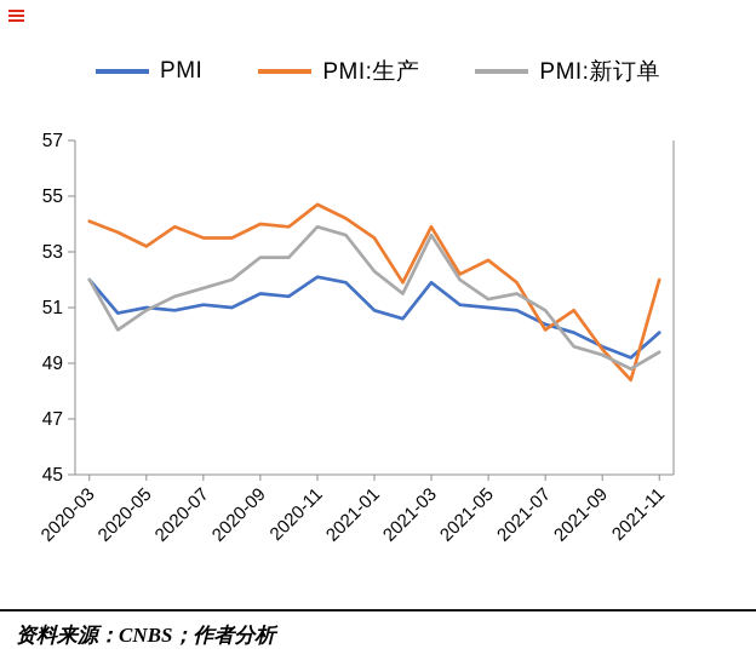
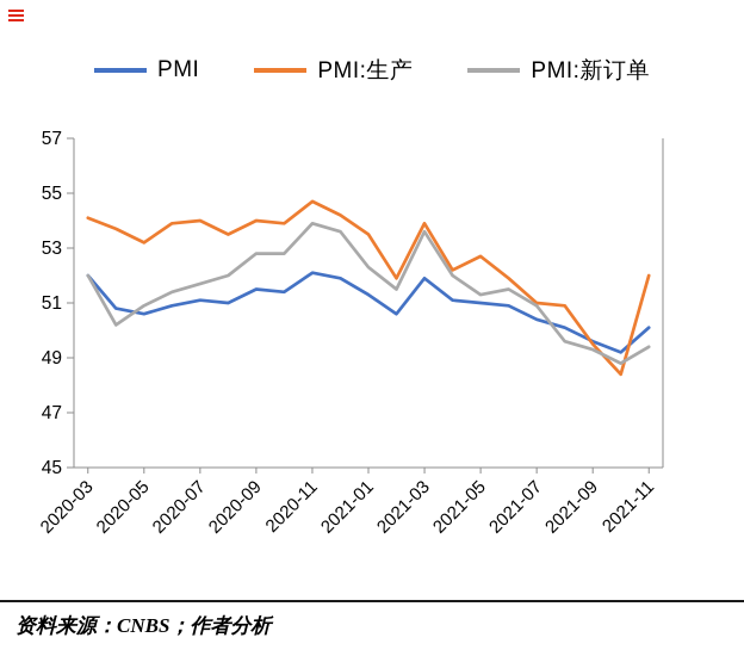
PMI/2020-05: 51.0 -> 50.6
PMI:生产/2020-07: 53.5 -> 54.0
PMI/2021-01: 50.9 -> 51.3
PMI:生产/2021-07: 50.2 -> 51.0
